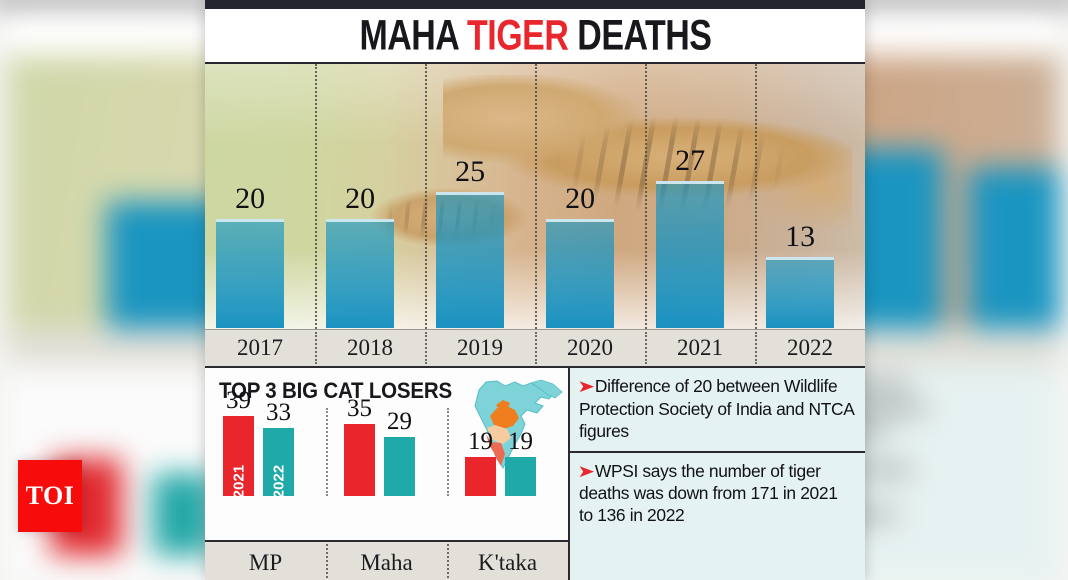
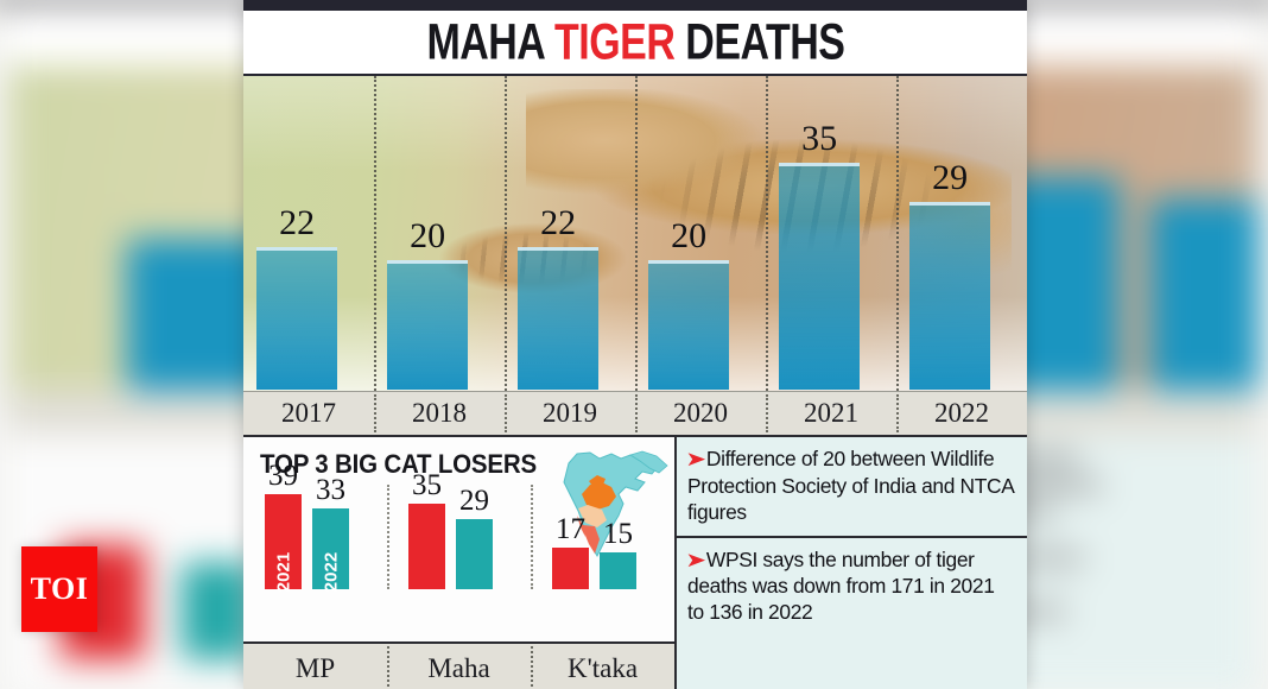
MAHA TIGER DEATHS/2017: 20 -> 22
MAHA TIGER DEATHS/2019: 25 -> 22
MAHA TIGER DEATHS/2021: 27 -> 35
MAHA TIGER DEATHS/2022: 13 -> 29
TOP 3 BIG CAT LOSERS/2021/K'taka: 19 -> 17
TOP 3 BIG CAT LOSERS/2022/K'taka: 19 -> 15
